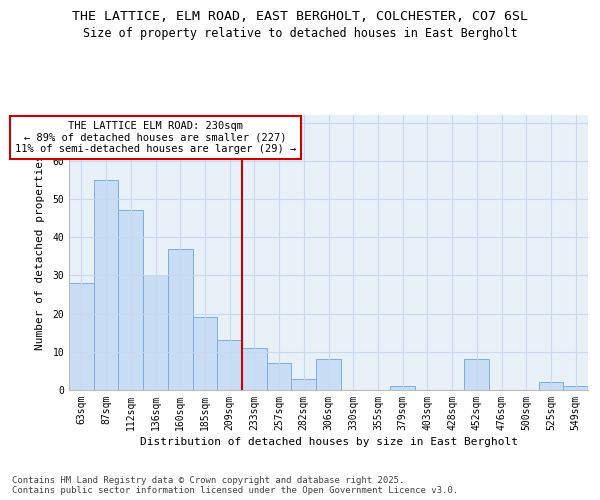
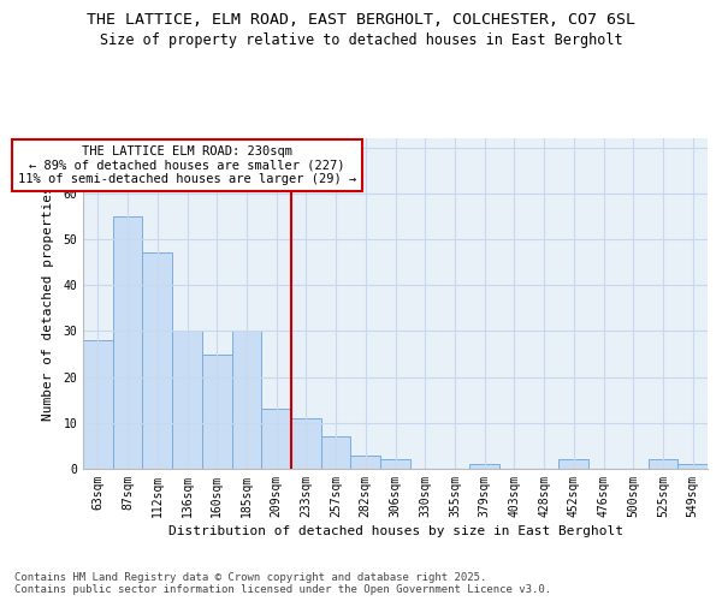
160sqm: 37 -> 25
185sqm: 19 -> 30
306sqm: 8 -> 2
452sqm: 8 -> 2
